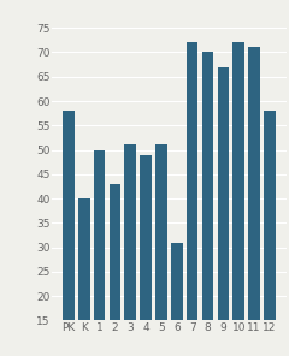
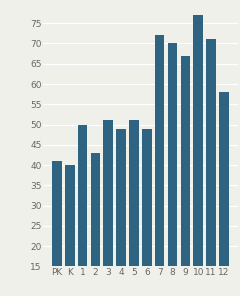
PK: 58 -> 41
6: 31 -> 49
10: 72 -> 77
